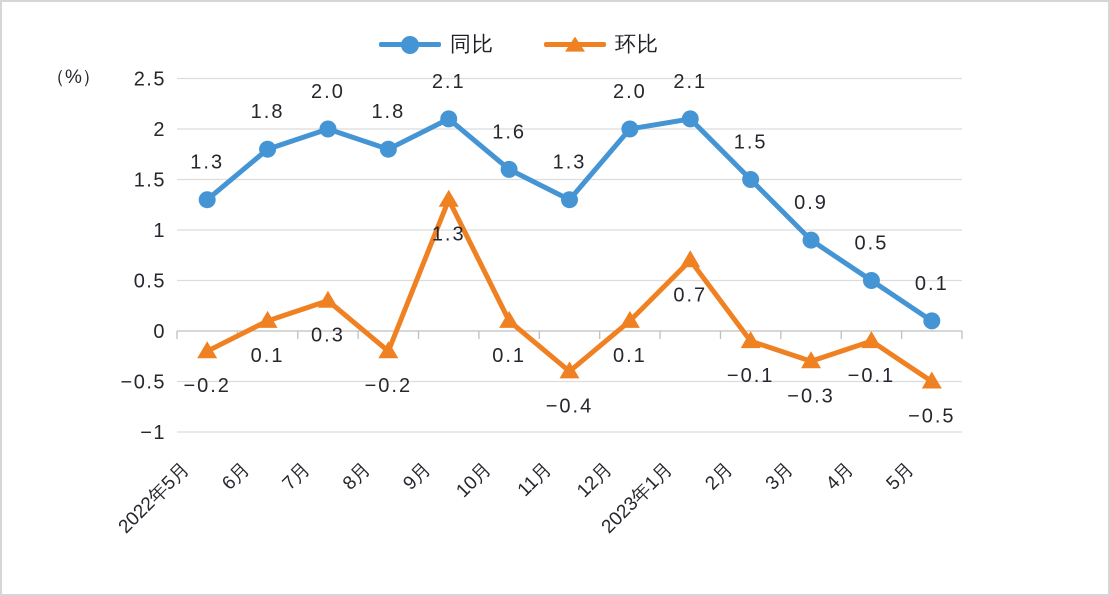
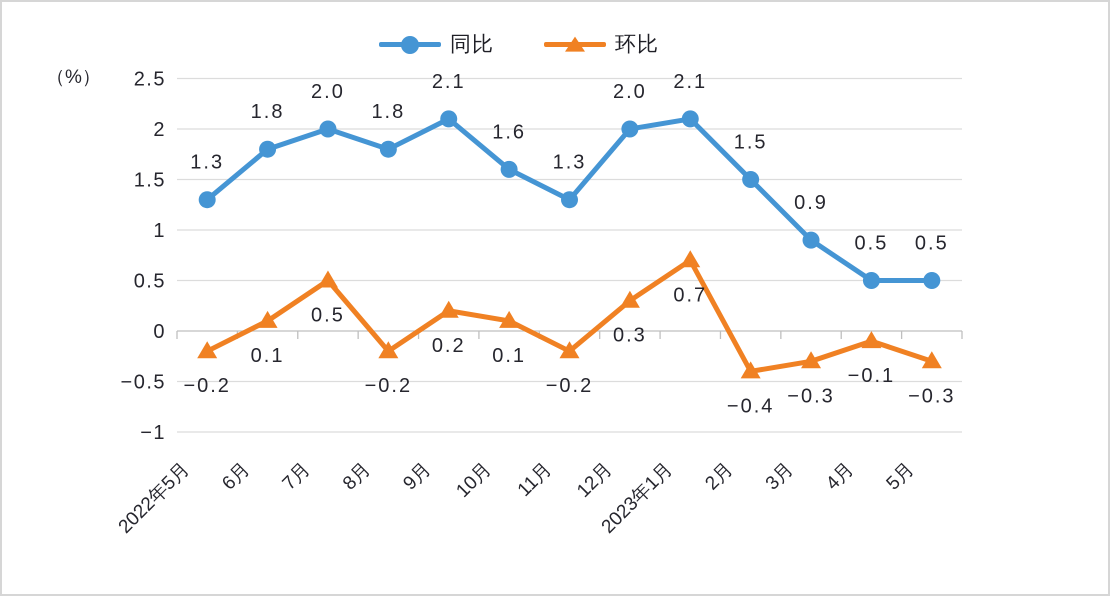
环比/7月: 0.3 -> 0.5
环比/9月: 1.3 -> 0.2
环比/11月: −0.4 -> −0.2
环比/12月: 0.1 -> 0.3
环比/2月: −0.1 -> −0.4
同比/5月: 0.1 -> 0.5
环比/5月: −0.5 -> −0.3
